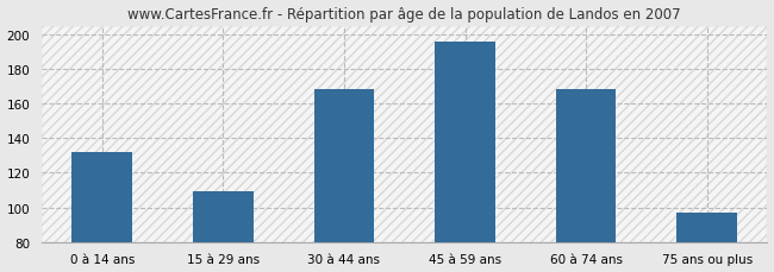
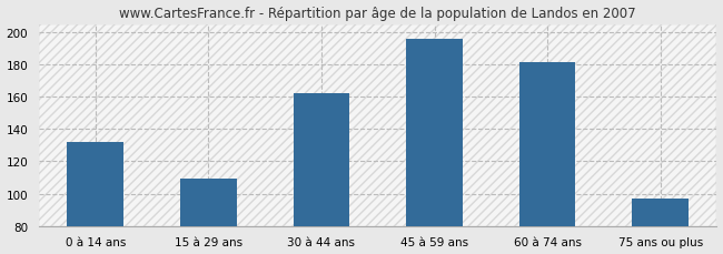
30 à 44 ans: 168 -> 162
60 à 74 ans: 168 -> 181
